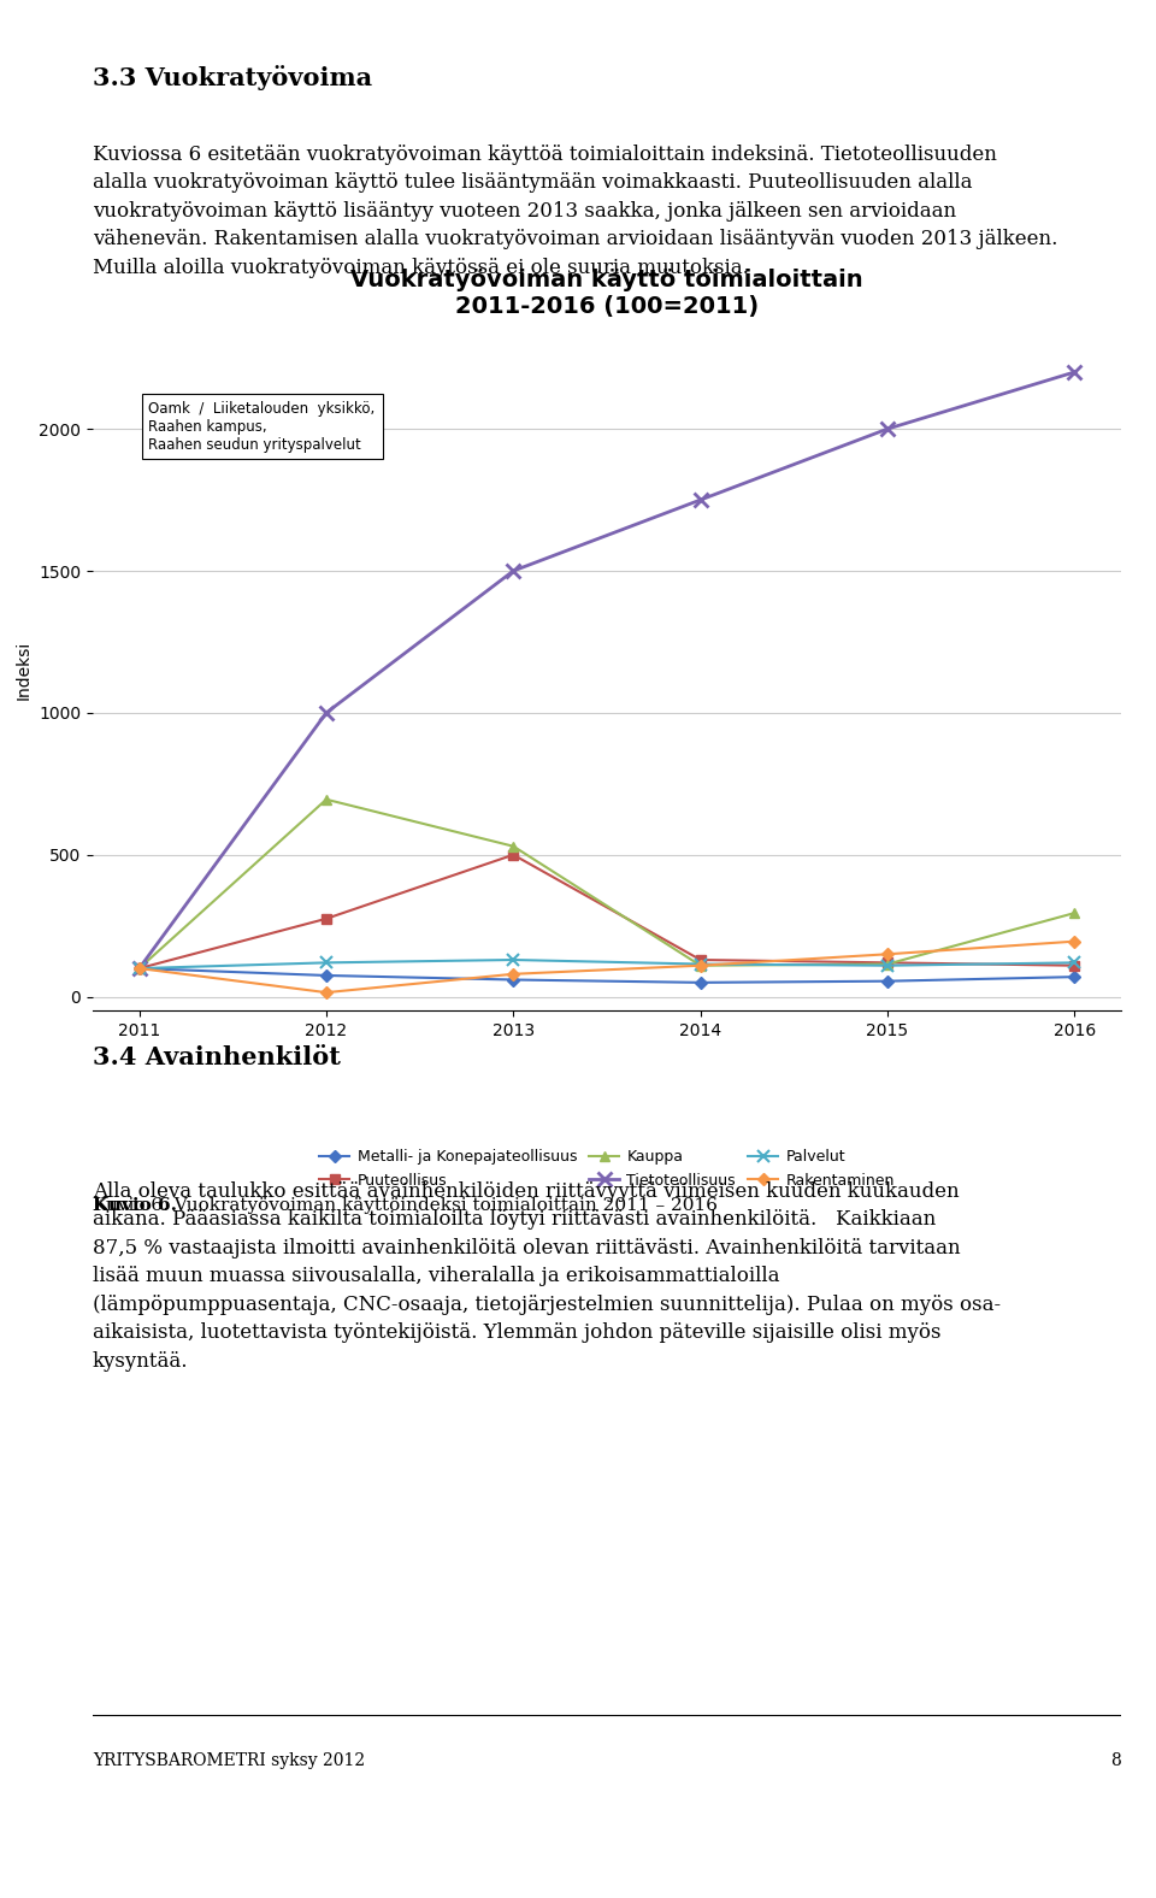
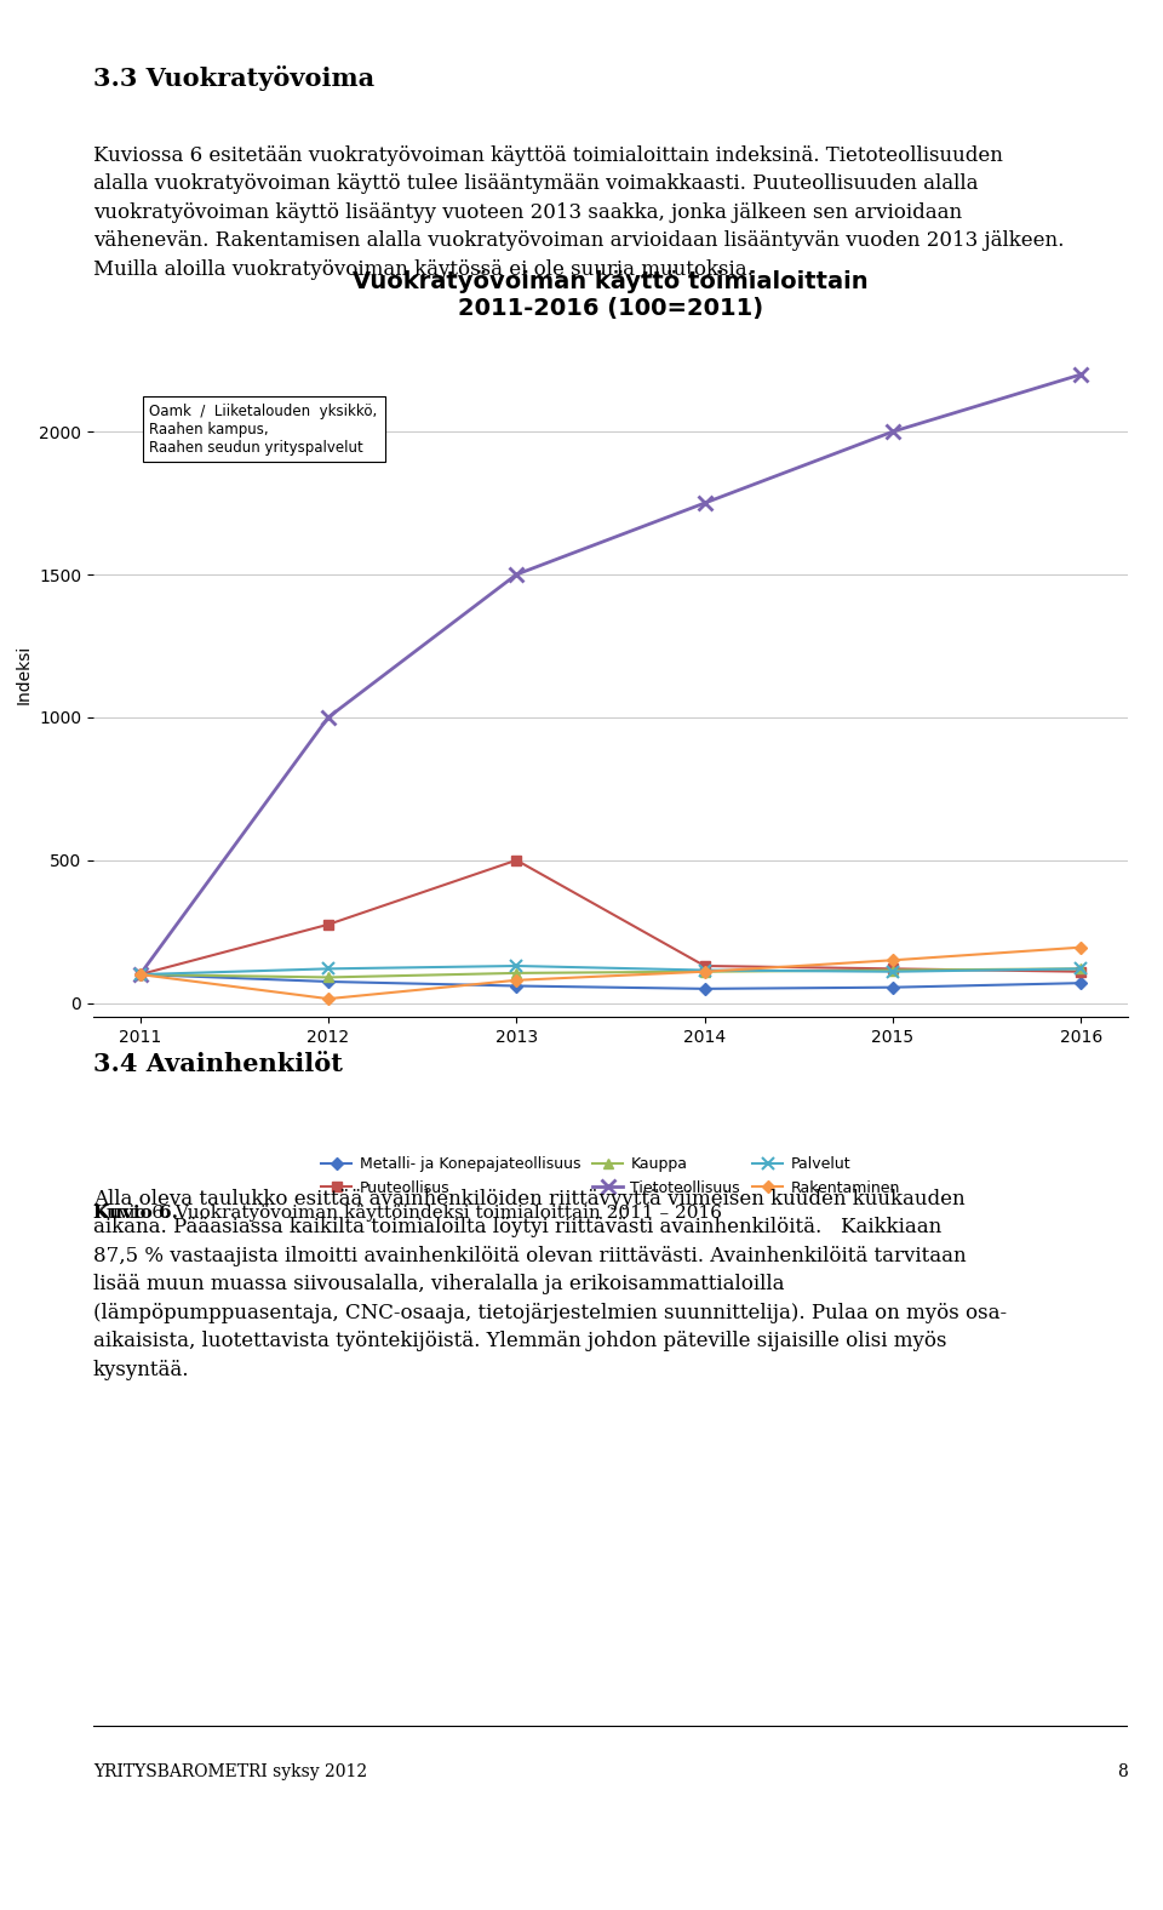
Kauppa/2012: 695 -> 90
Kauppa/2013: 530 -> 105
Kauppa/2016: 295 -> 120
